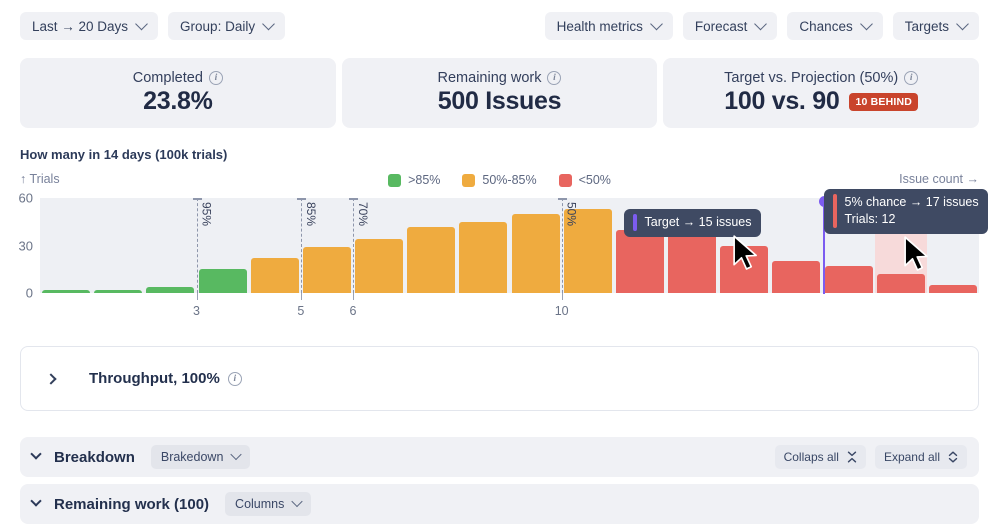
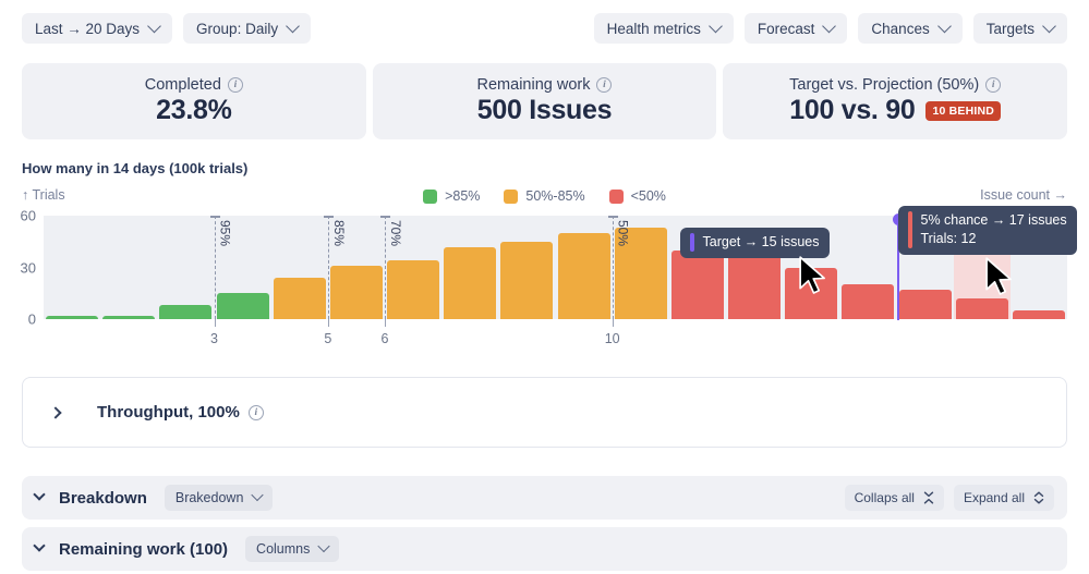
3: 4 -> 8
5: 22 -> 24
6: 29 -> 31
